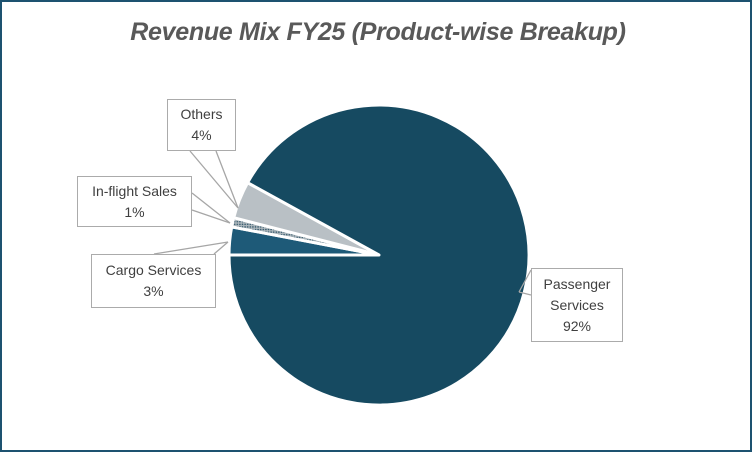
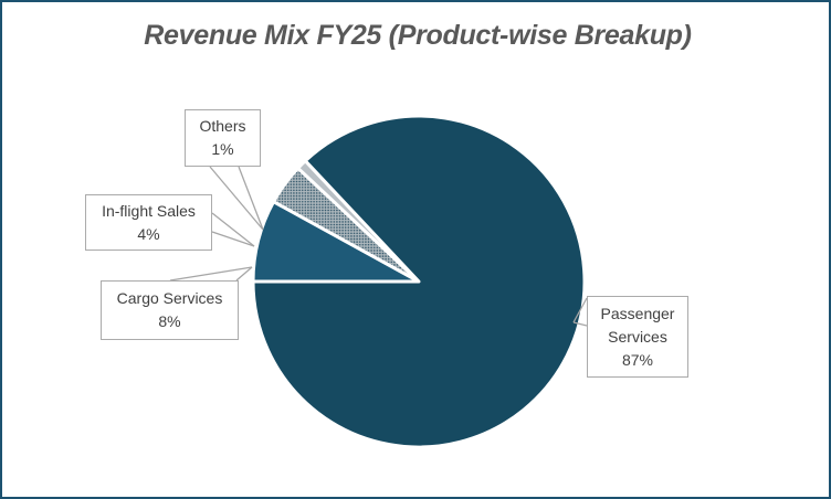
Passenger Services: 92% -> 87%
Cargo Services: 3% -> 8%
In-flight Sales: 1% -> 4%
Others: 4% -> 1%
